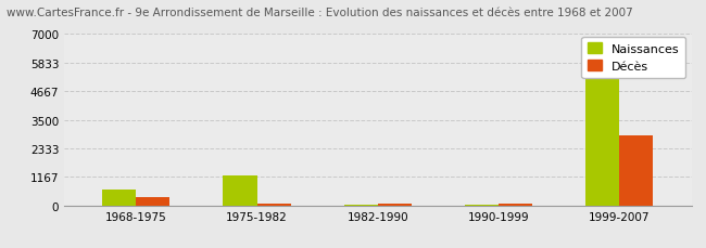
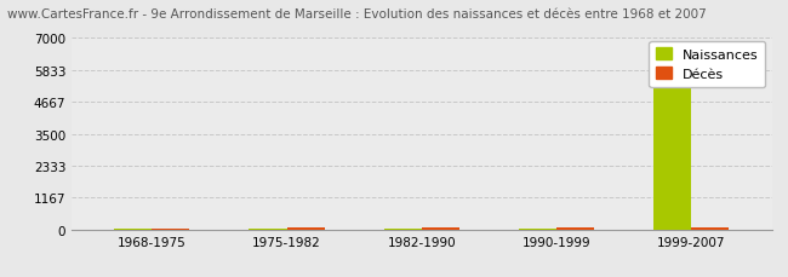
Naissances/1968-1975: 650 -> 20
Décès/1968-1975: 350 -> 60
Naissances/1975-1982: 1250 -> 20
Décès/1999-2007: 2850 -> 80
